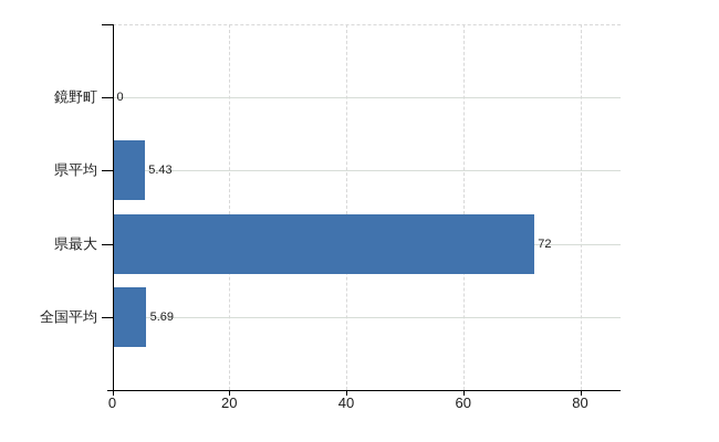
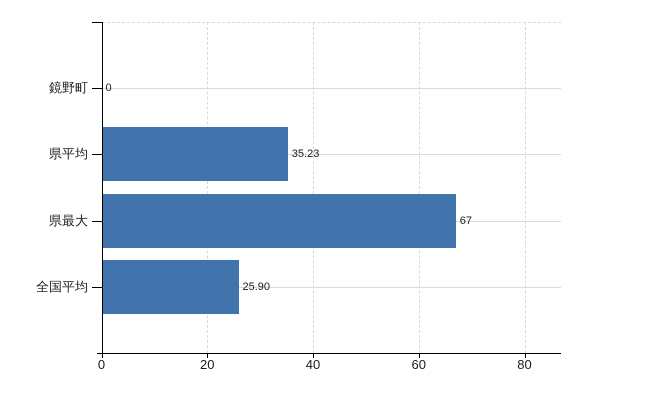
県平均: 5.43 -> 35.23
県最大: 72 -> 67
全国平均: 5.69 -> 25.90
